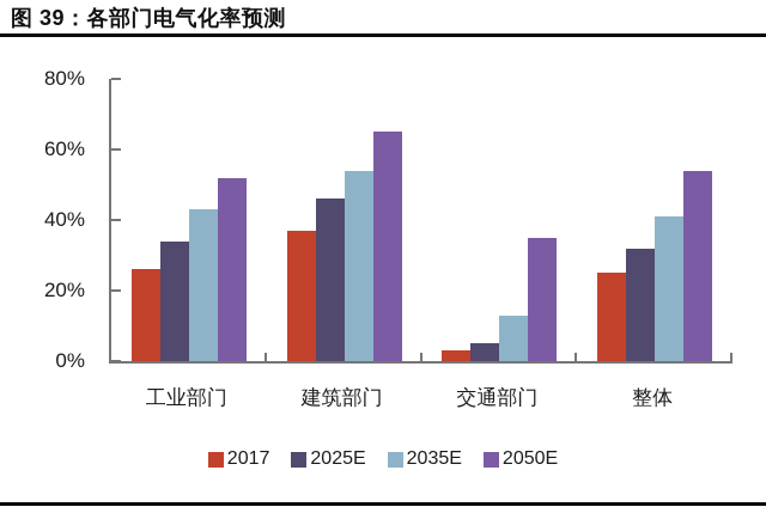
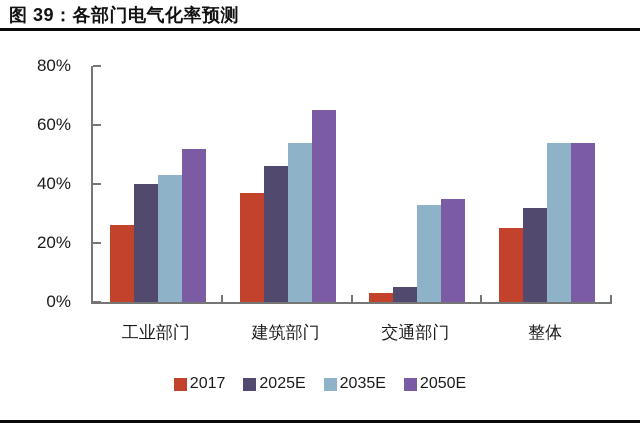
2025E/工业部门: 34% -> 40%
2035E/交通部门: 13% -> 33%
2035E/整体: 41% -> 54%
